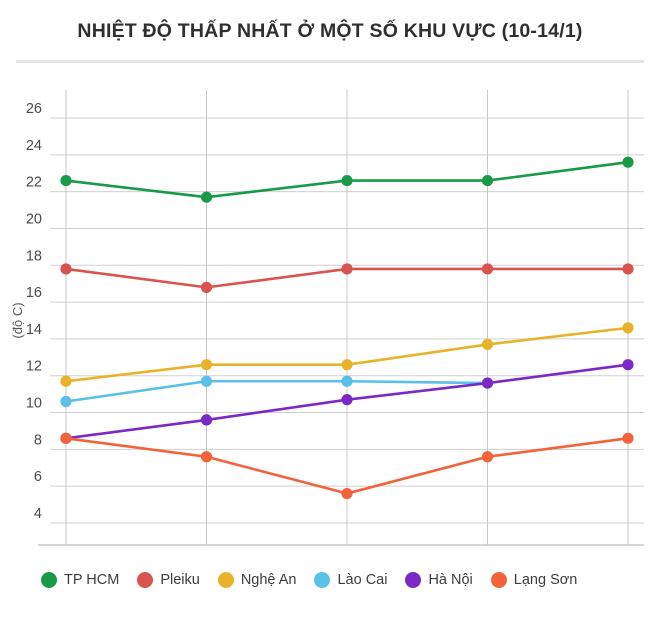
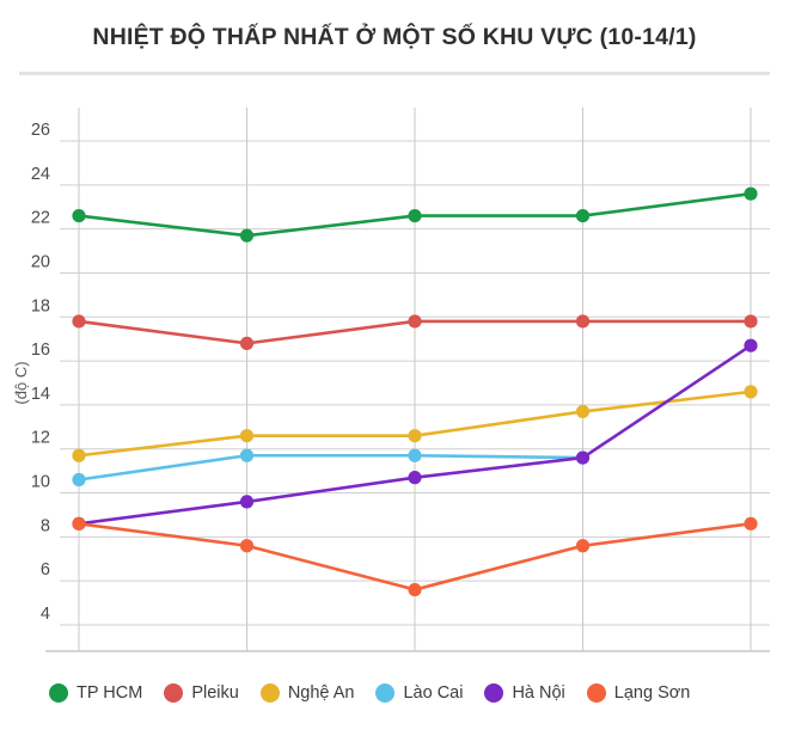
Hà Nội/14/1: 12.6 -> 16.7
